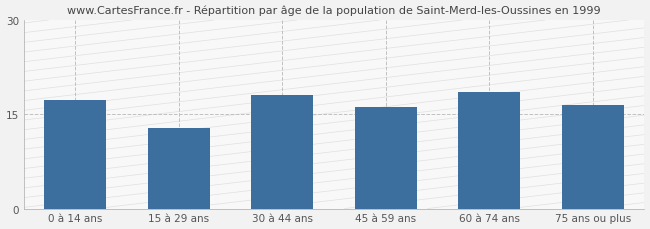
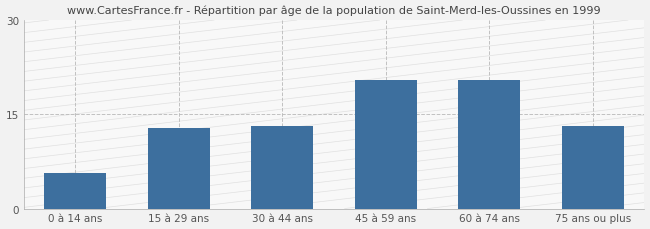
0 à 14 ans: 17.2 -> 5.6
30 à 44 ans: 18.0 -> 13.2
45 à 59 ans: 16.1 -> 20.4
60 à 74 ans: 18.5 -> 20.4
75 ans ou plus: 16.5 -> 13.2
